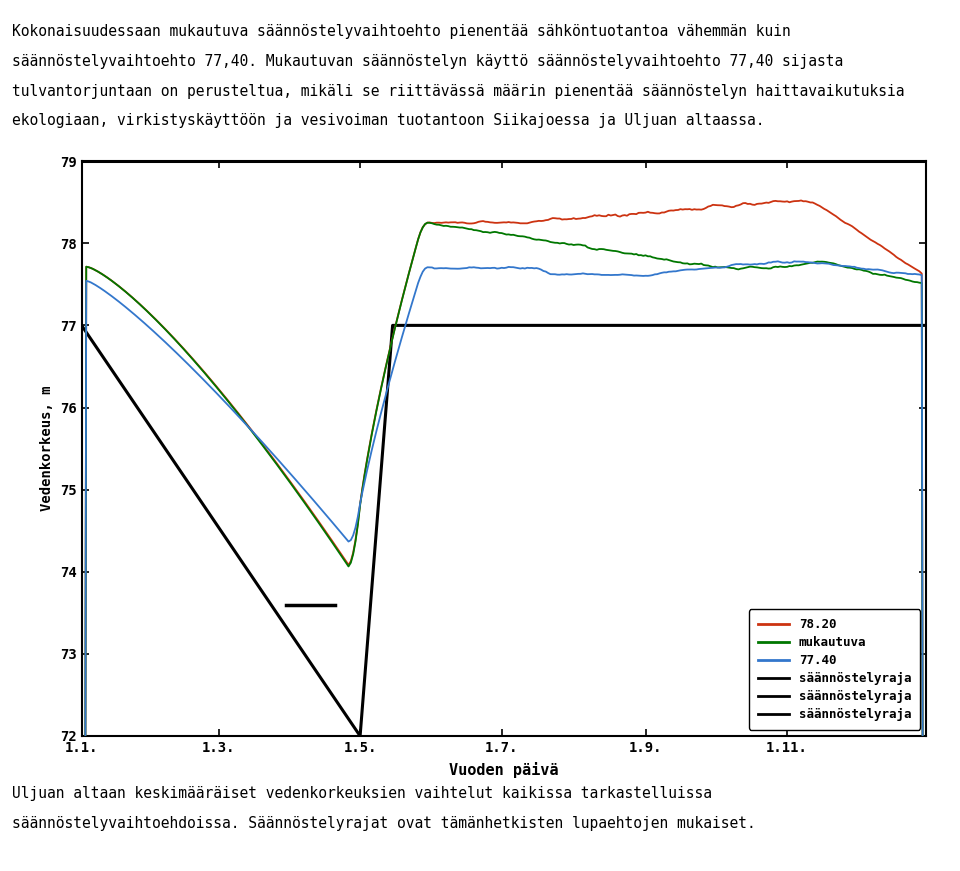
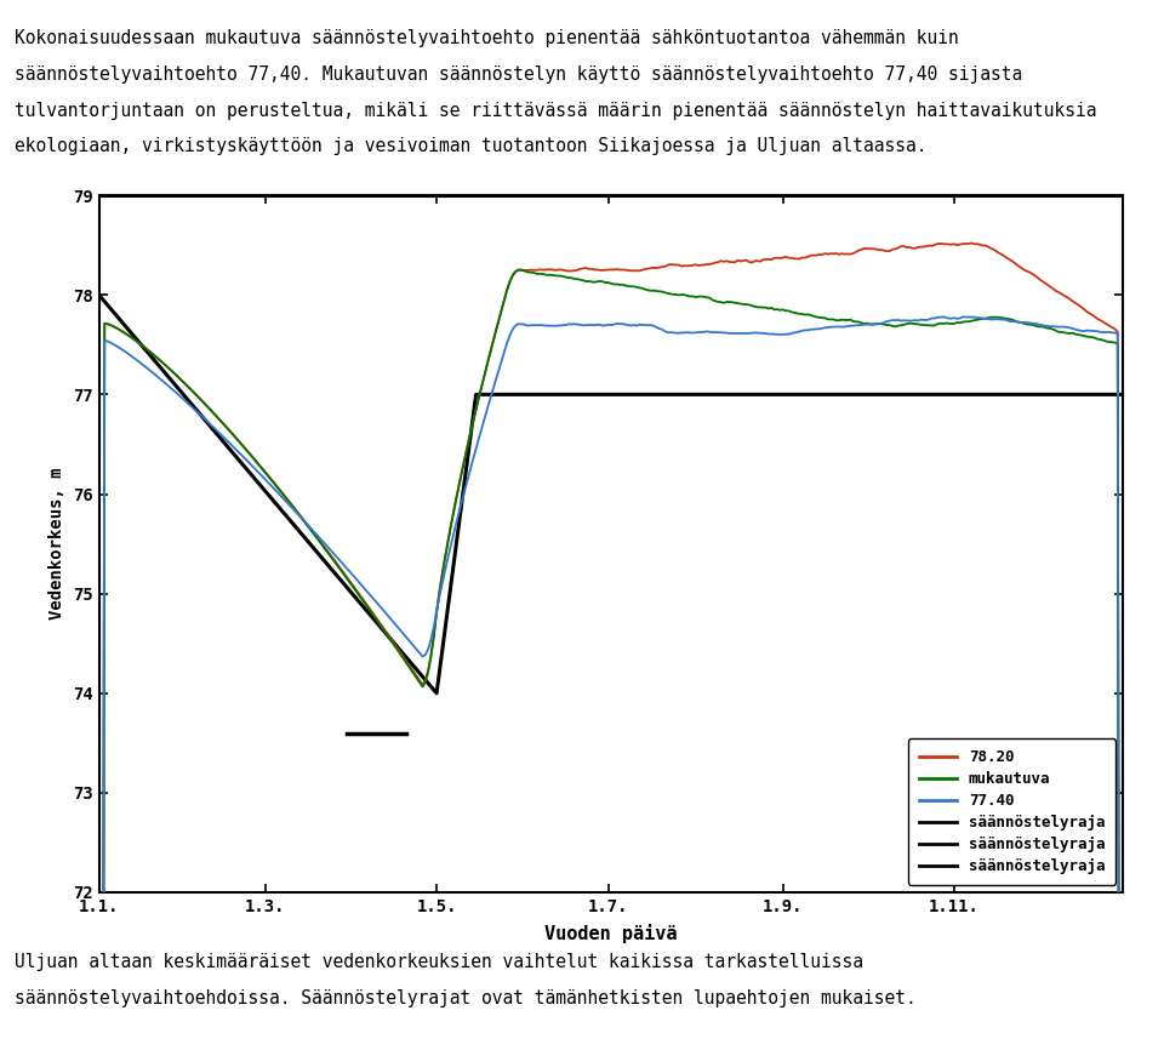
säännöstelyraja/1.1.: 77 -> 78
säännöstelyraja/1.5.: 72 -> 74
